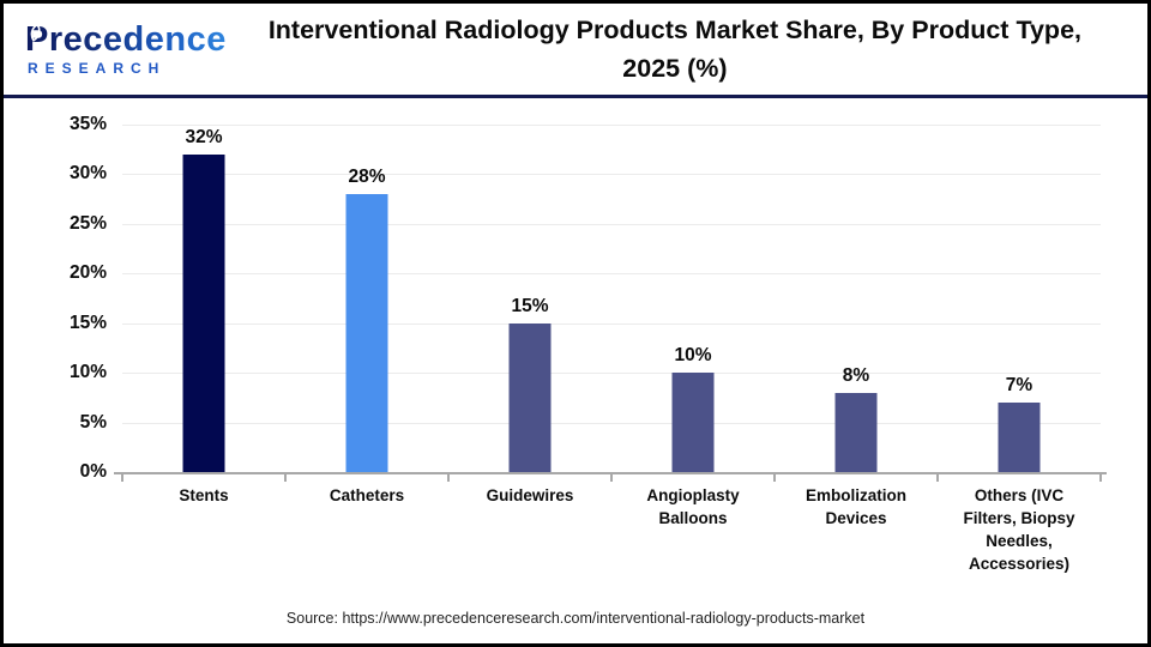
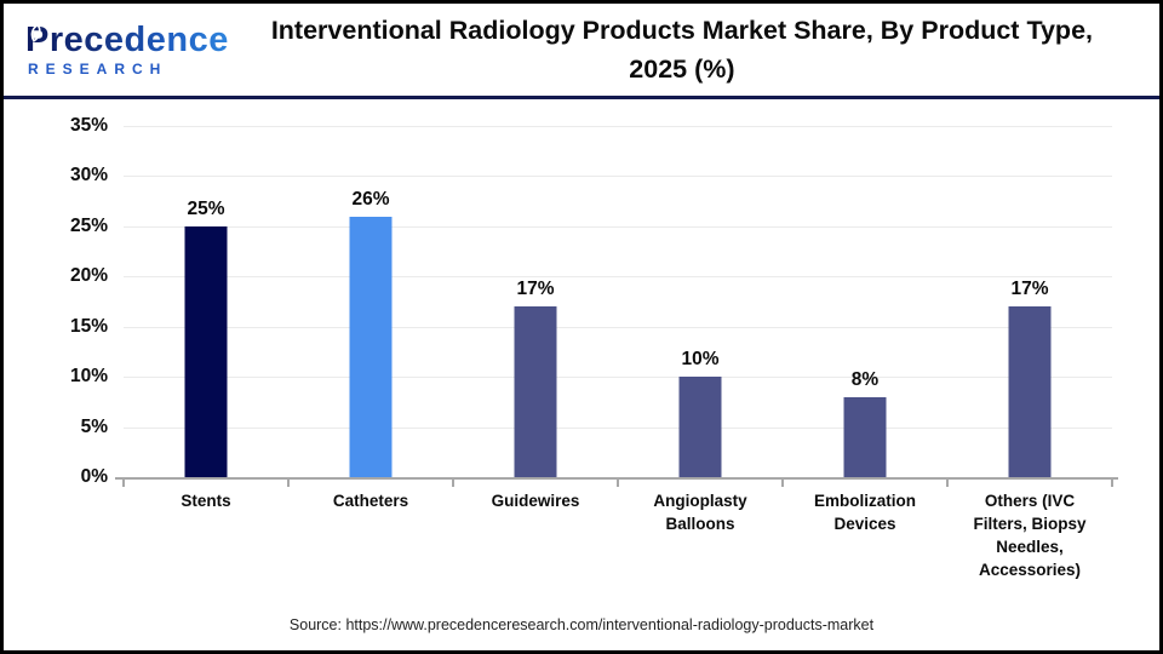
Stents: 32% -> 25%
Catheters: 28% -> 26%
Guidewires: 15% -> 17%
Others (IVC Filters, Biopsy Needles, Accessories): 7% -> 17%
